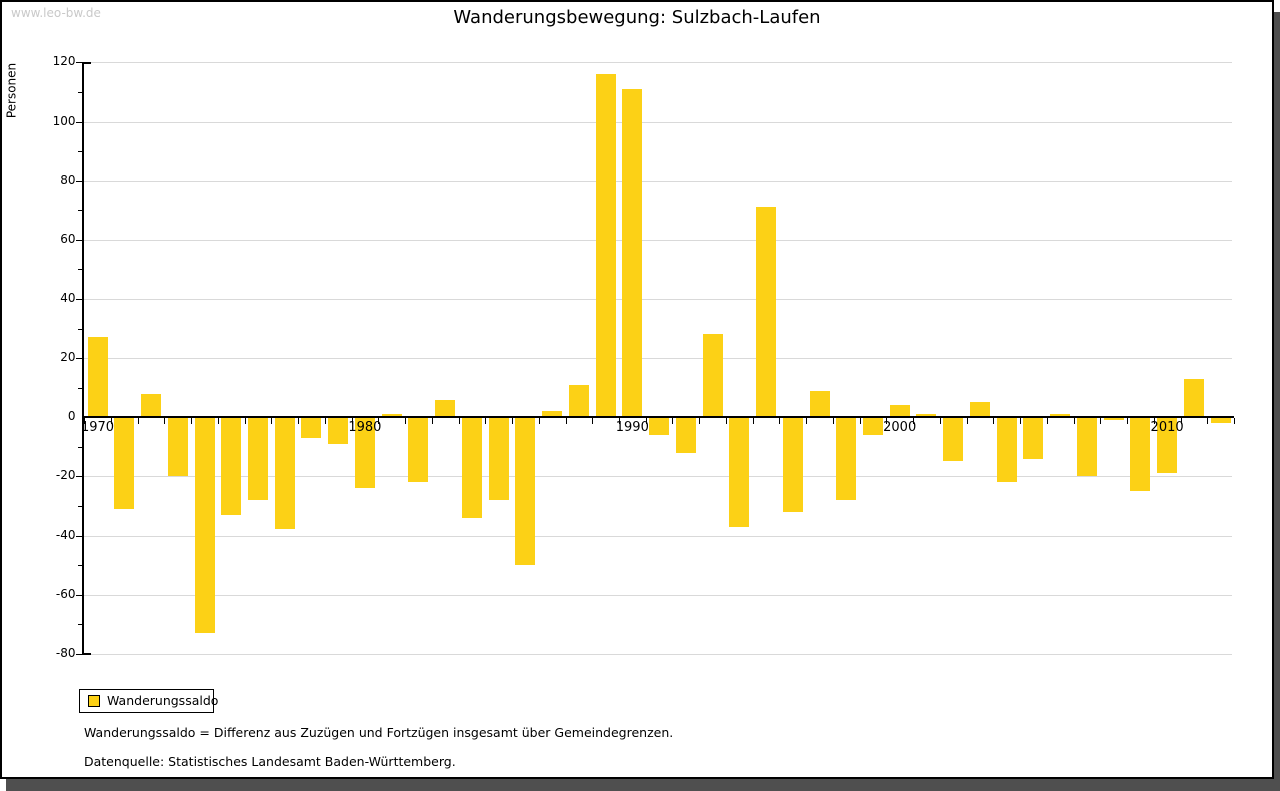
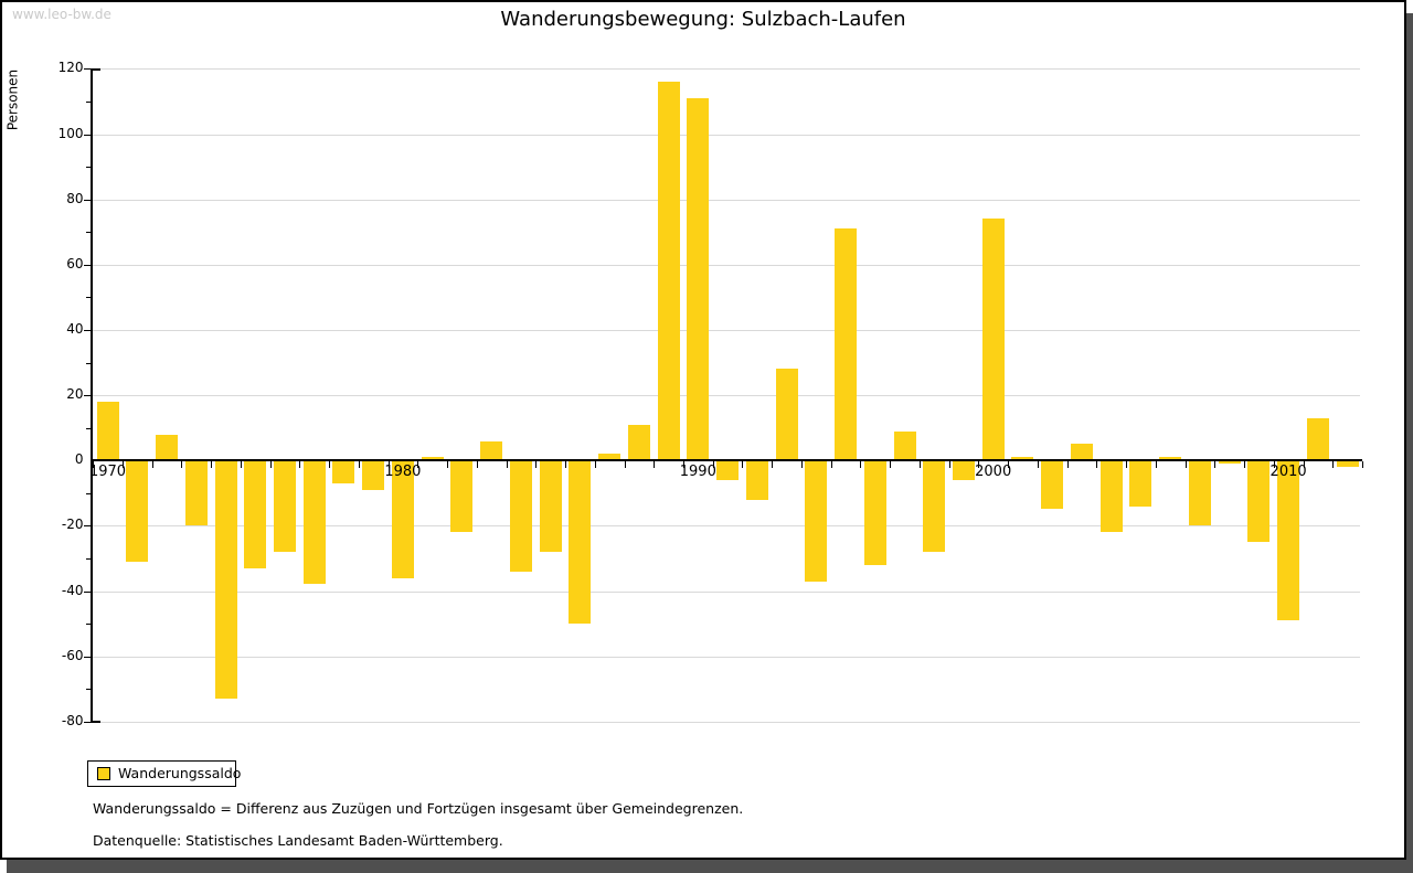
1970: 27 -> 18
1980: -24 -> -36
2000: 4 -> 74
2010: -19 -> -49
